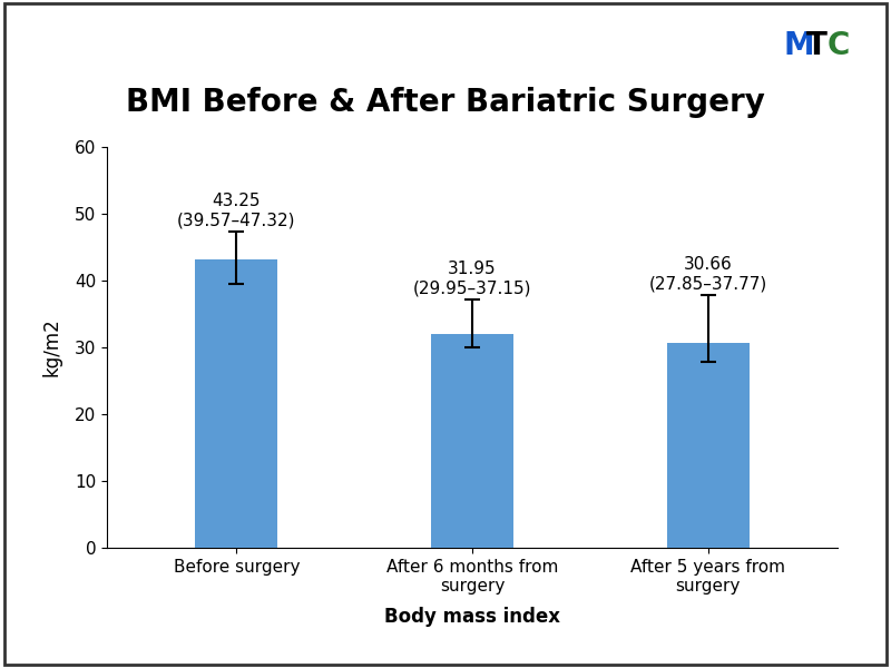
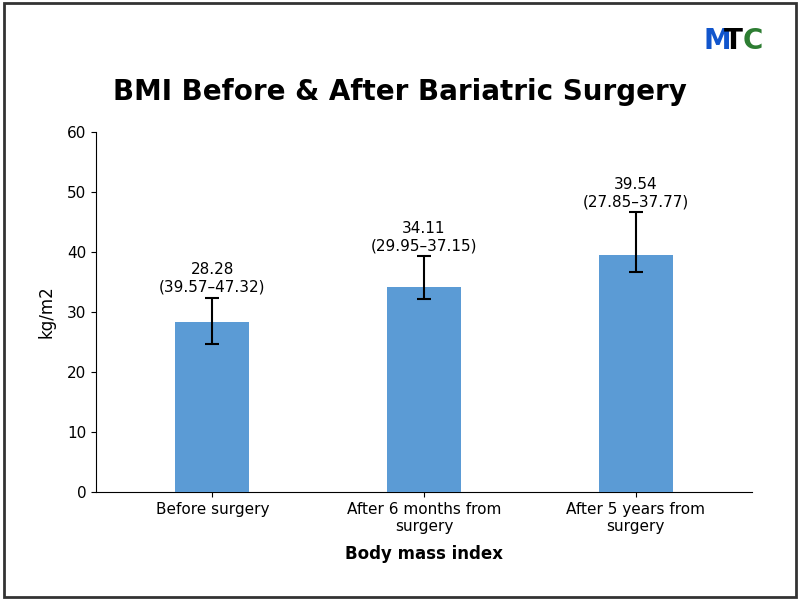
Before surgery: 43.25 -> 28.28
After 6 months from surgery: 31.95 -> 34.11
After 5 years from surgery: 30.66 -> 39.54
